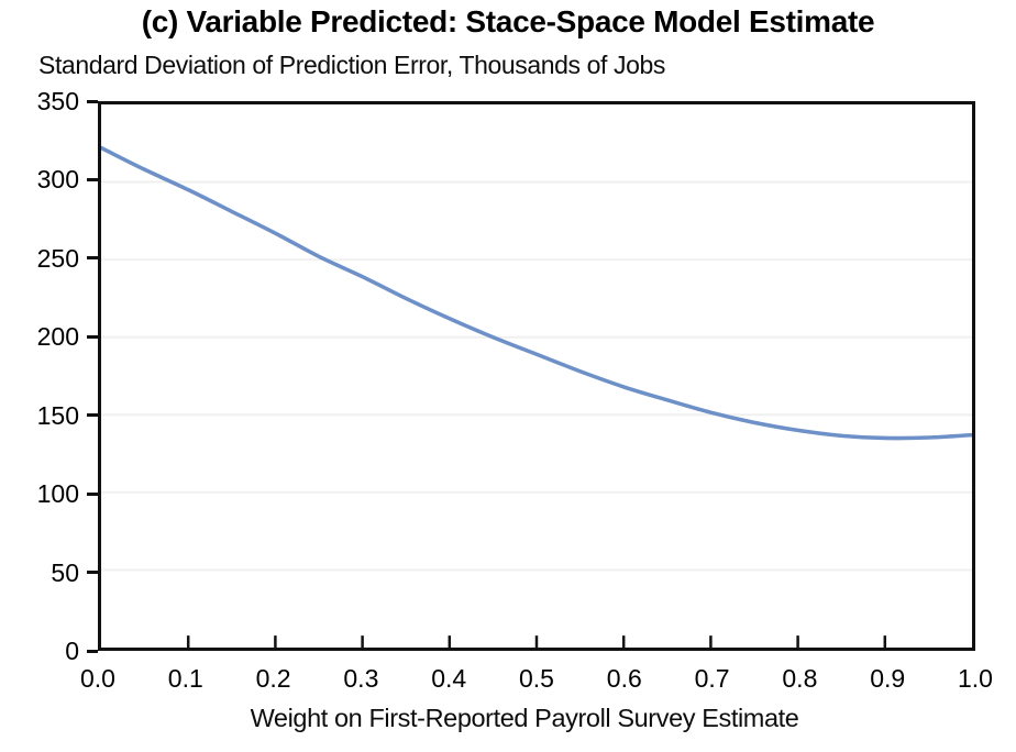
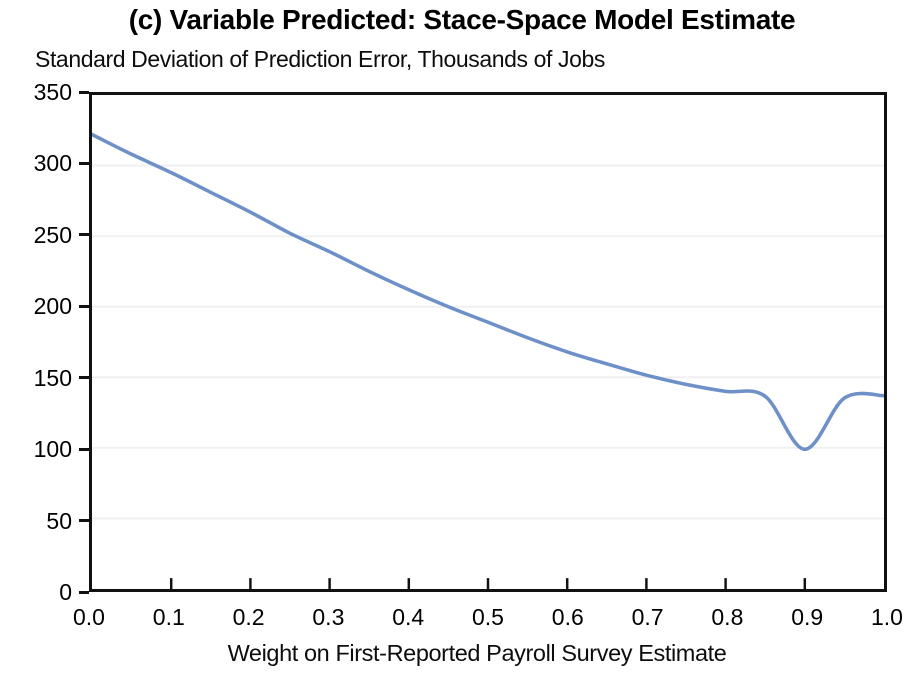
0.9: 135 -> 99
